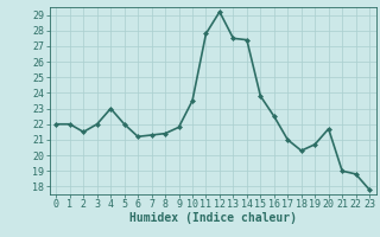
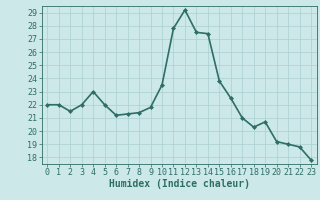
20: 21.7 -> 19.2
